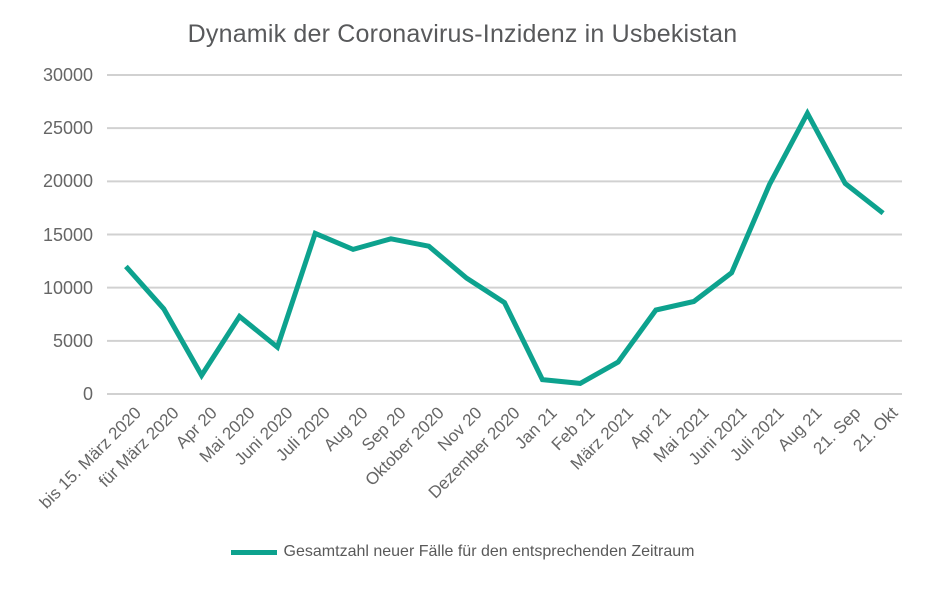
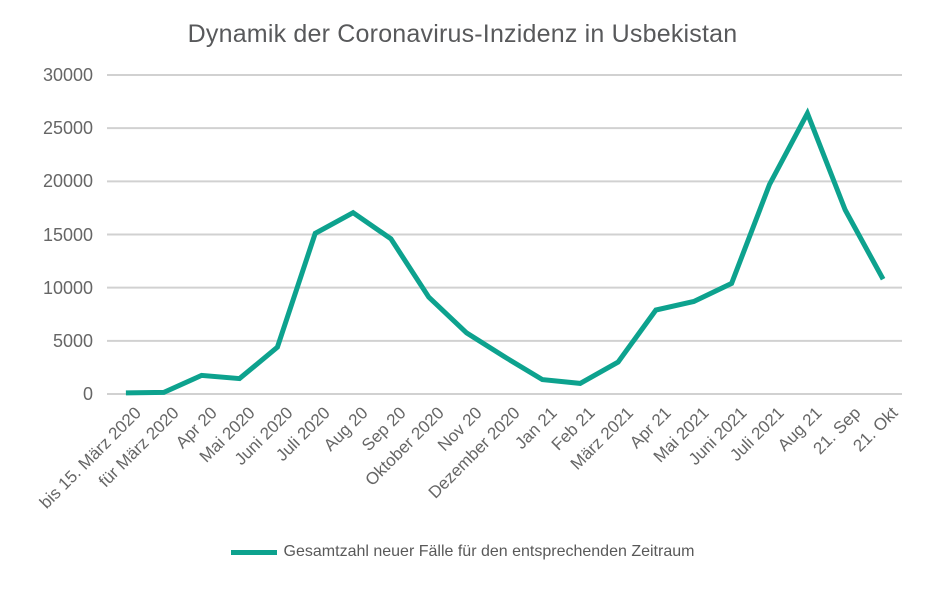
bis 15. März 2020: 12000 -> 100
für März 2020: 8000 -> 200
Mai 2020: 7300 -> 1400
Aug 20: 13600 -> 17000
Oktober 2020: 13900 -> 9100
Nov 20: 10900 -> 5800
Dezember 2020: 8600 -> 3500
Juni 2021: 11400 -> 10400
21. Sep: 19800 -> 17300
21. Okt: 17000 -> 10800
